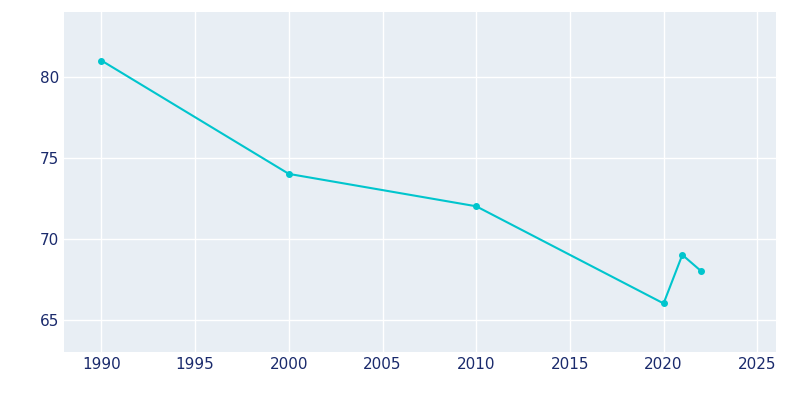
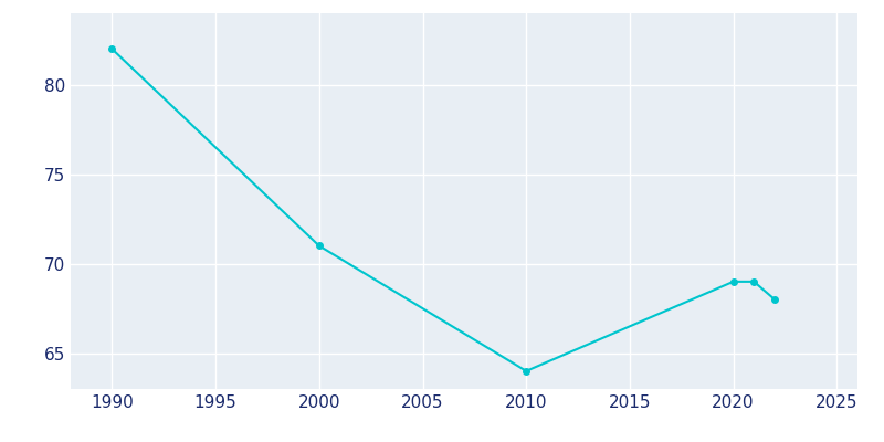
1990: 81 -> 82
2000: 74 -> 71
2010: 72 -> 64
2020: 66 -> 69
